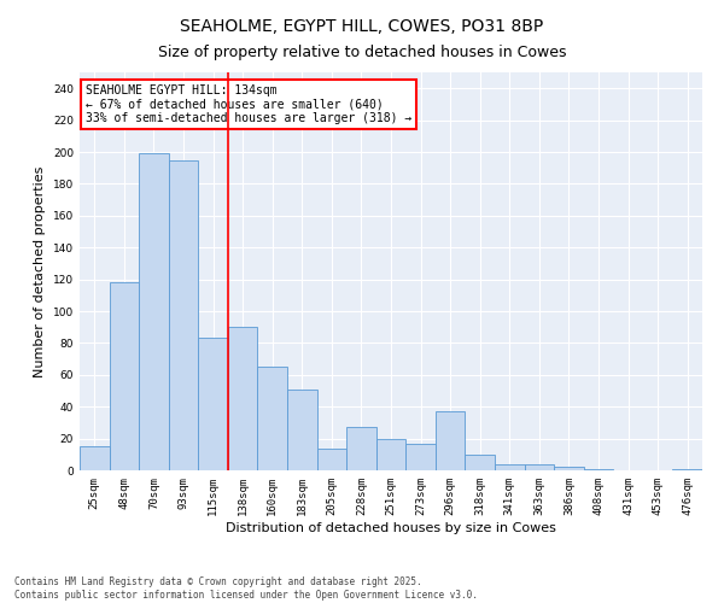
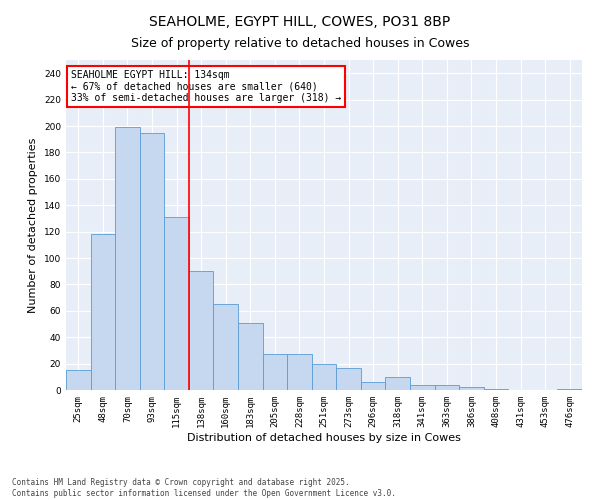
115sqm: 83 -> 131
205sqm: 14 -> 27
296sqm: 37 -> 6
